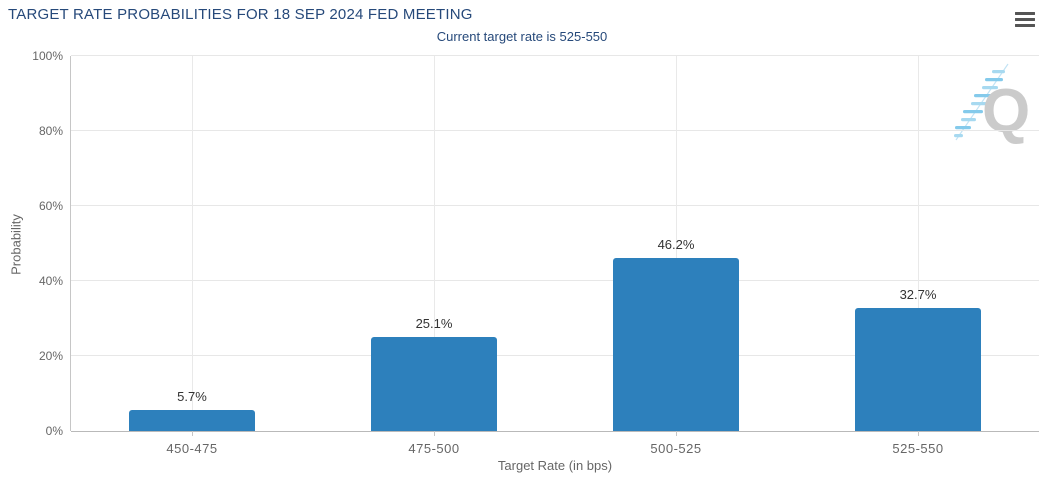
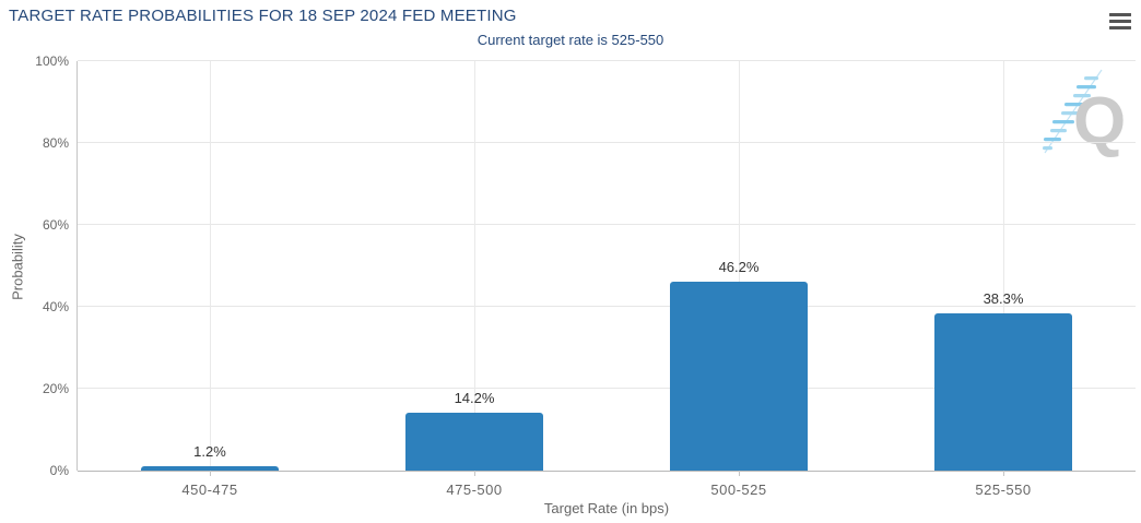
450-475: 5.7% -> 1.2%
475-500: 25.1% -> 14.2%
525-550: 32.7% -> 38.3%
